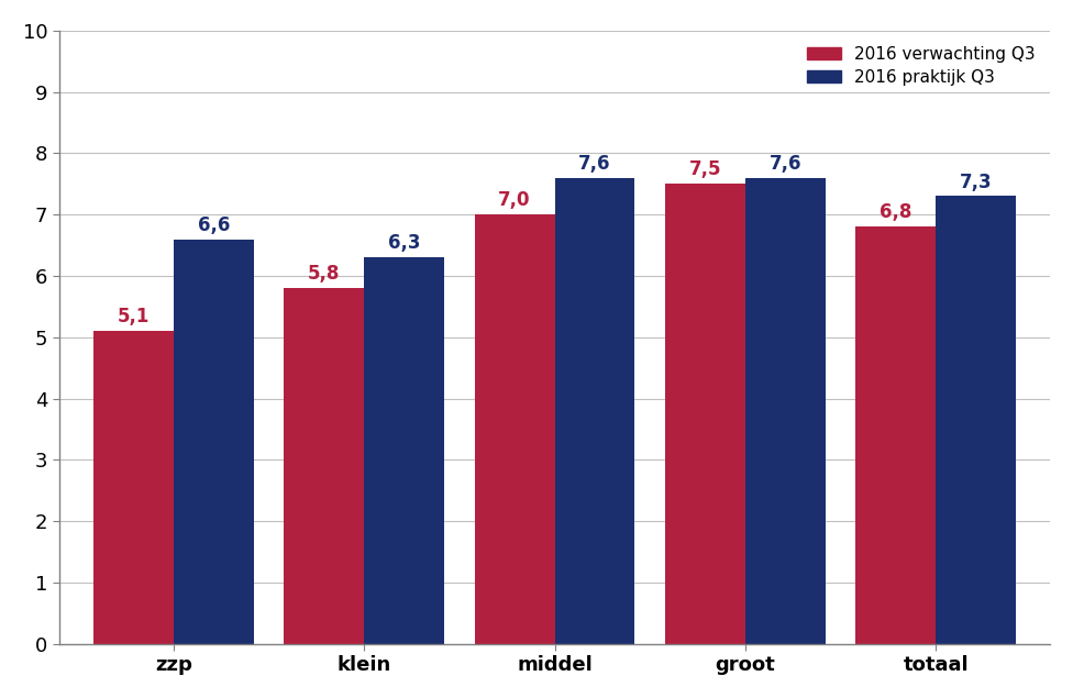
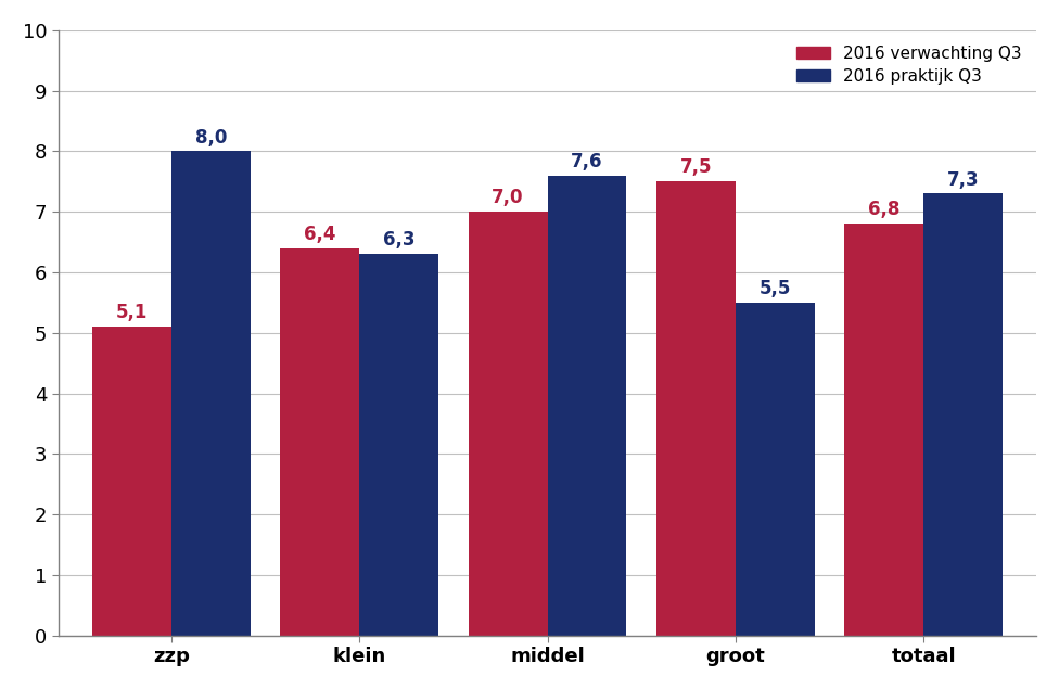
2016 praktijk Q3/zzp: 6,6 -> 8,0
2016 verwachting Q3/klein: 5,8 -> 6,4
2016 praktijk Q3/groot: 7,6 -> 5,5
